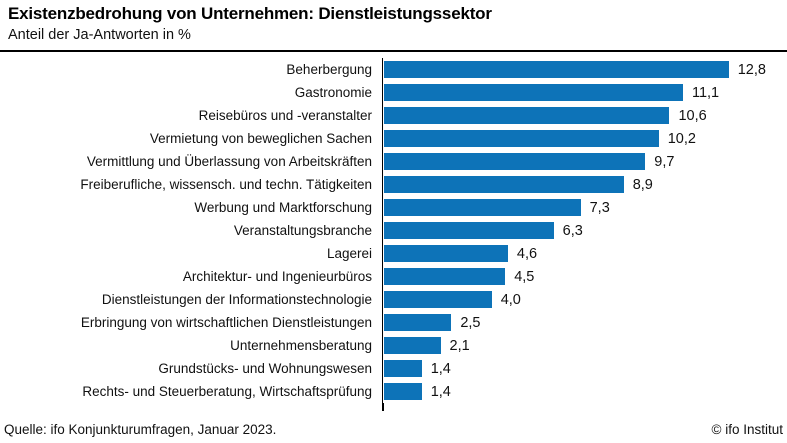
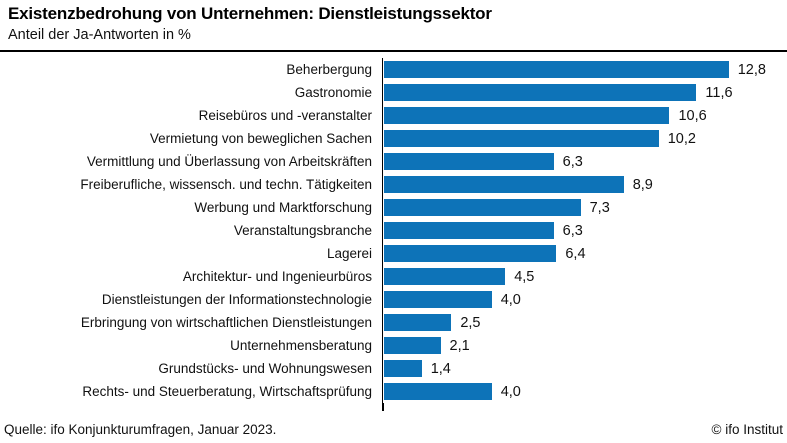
Gastronomie: 11,1 -> 11,6
Vermittlung und Überlassung von Arbeitskräften: 9,7 -> 6,3
Lagerei: 4,6 -> 6,4
Rechts- und Steuerberatung, Wirtschaftsprüfung: 1,4 -> 4,0
